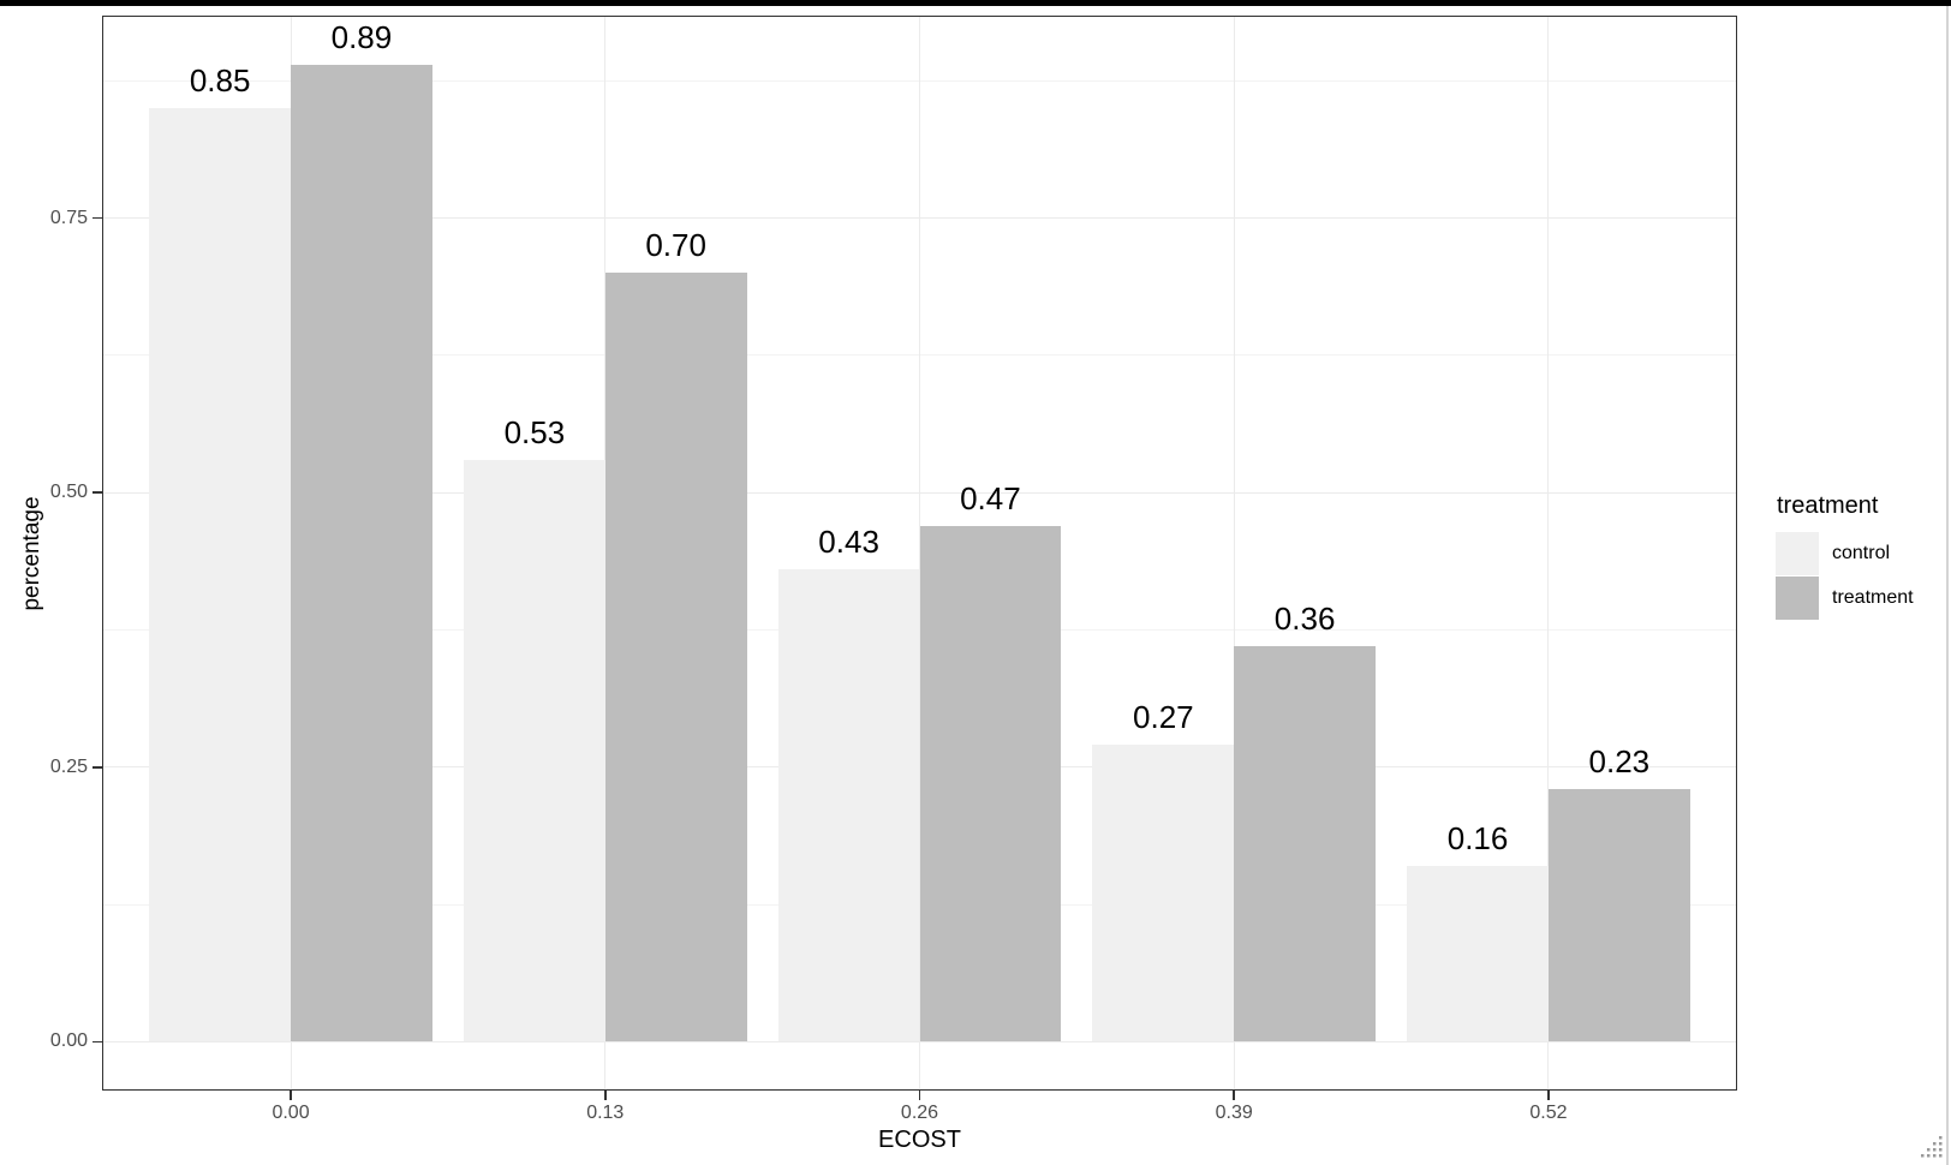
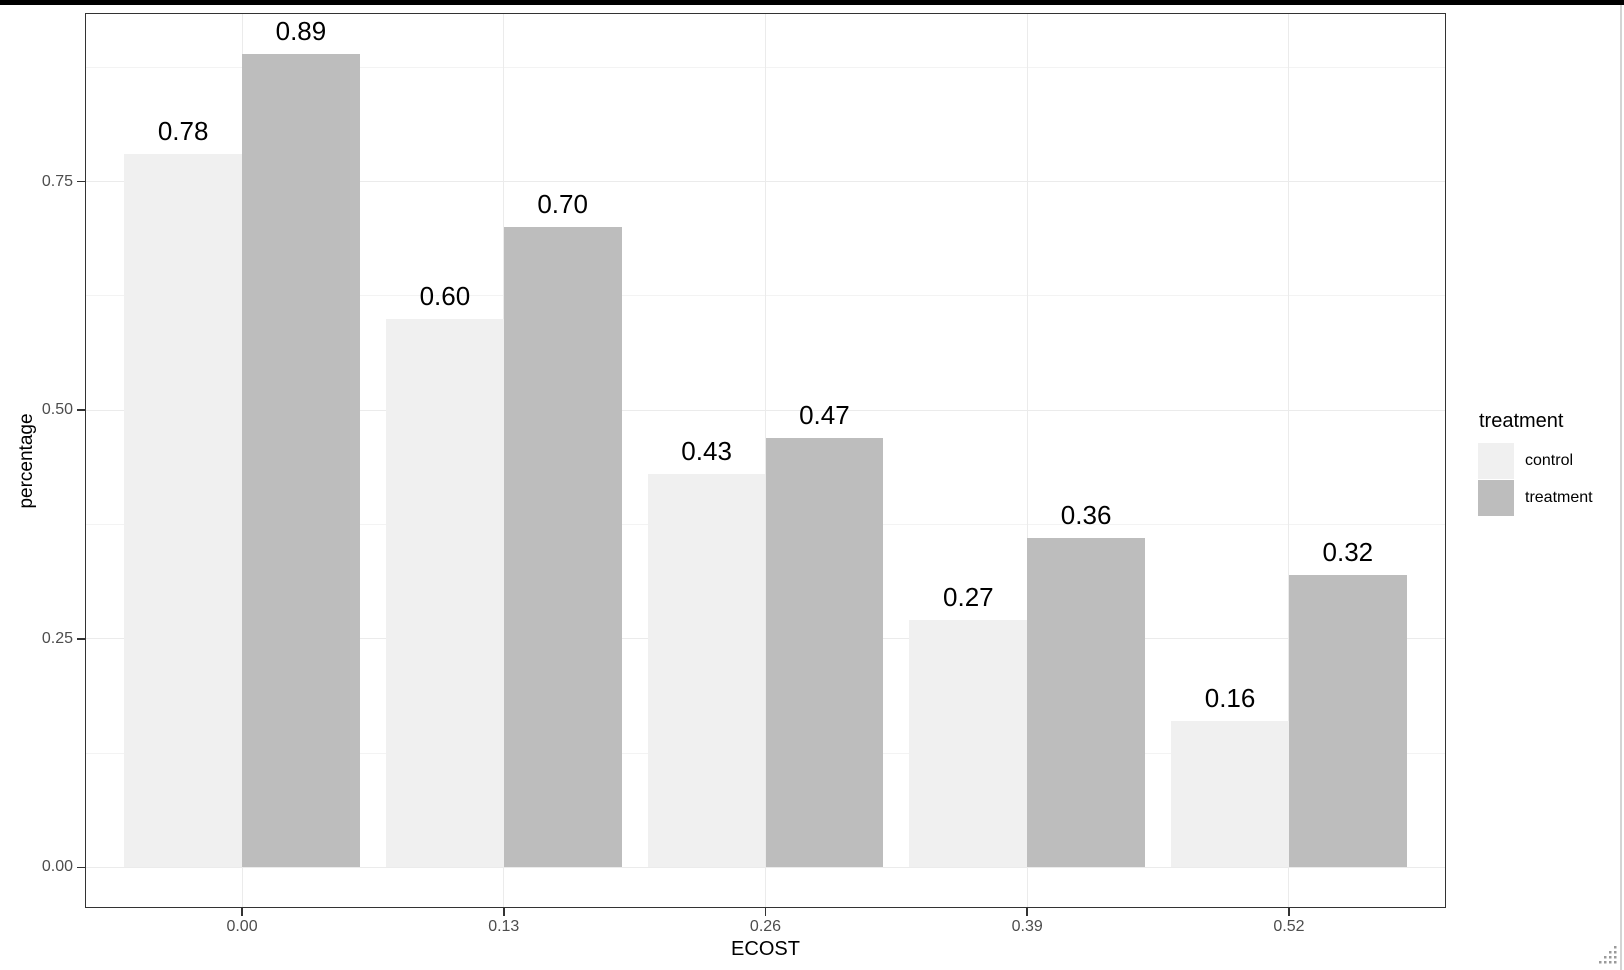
control/0.00: 0.85 -> 0.78
control/0.13: 0.53 -> 0.60
treatment/0.52: 0.23 -> 0.32
